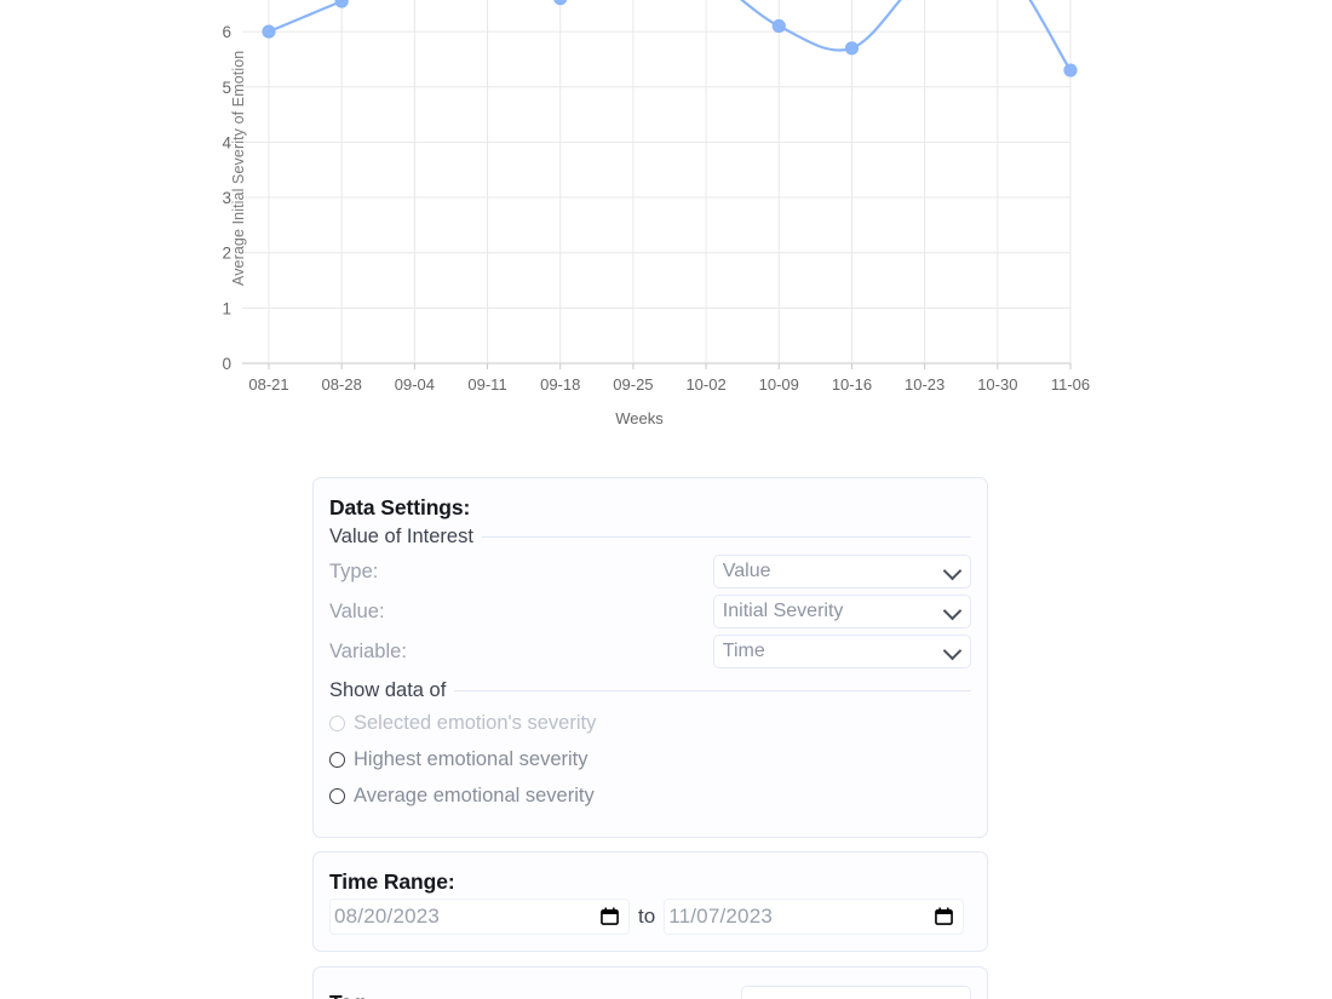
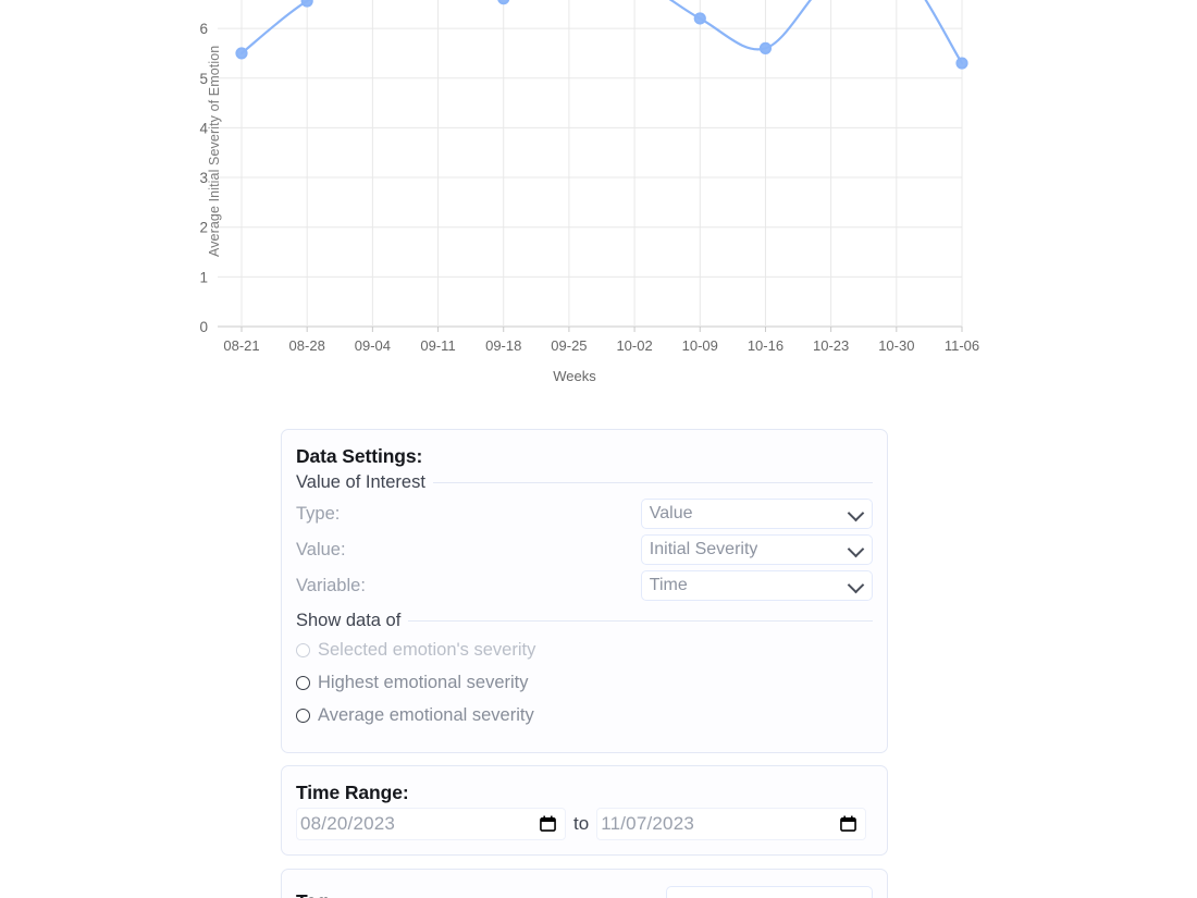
08-21: 6.0 -> 5.5
10-09: 6.1 -> 6.2
10-16: 5.7 -> 5.6
